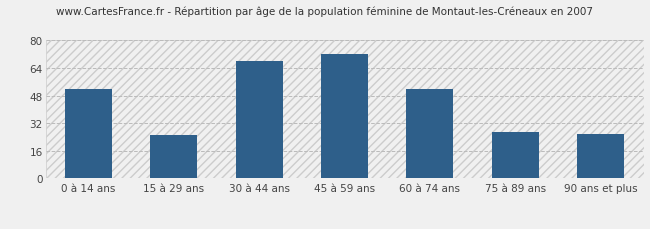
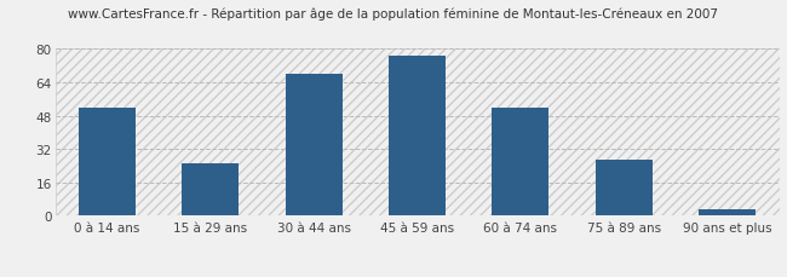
45 à 59 ans: 72 -> 77
90 ans et plus: 26 -> 3
